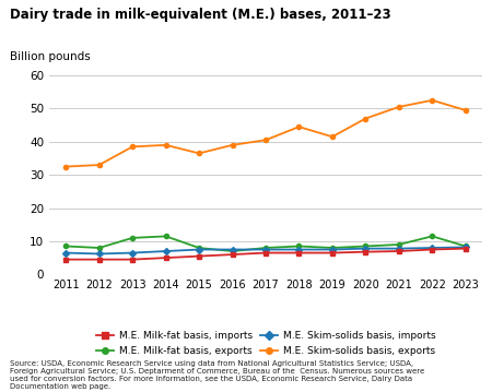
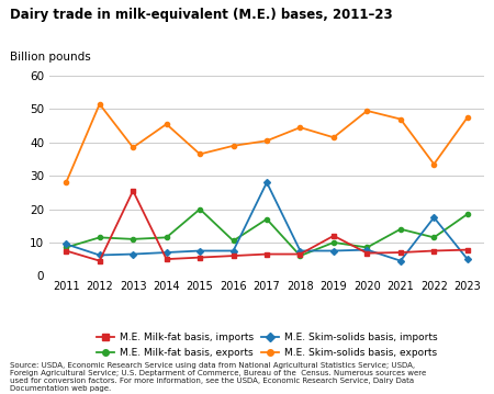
M.E. Milk-fat basis, imports/2011: 4.5 -> 7.5
M.E. Skim-solids basis, imports/2011: 6.5 -> 9.5
M.E. Skim-solids basis, exports/2011: 32.5 -> 28.0
M.E. Milk-fat basis, exports/2012: 8.0 -> 11.5
M.E. Skim-solids basis, exports/2012: 33.0 -> 51.5
M.E. Milk-fat basis, imports/2013: 4.5 -> 25.5
M.E. Skim-solids basis, exports/2014: 39.0 -> 45.5
M.E. Milk-fat basis, exports/2015: 8.0 -> 20.0
M.E. Milk-fat basis, exports/2016: 7.0 -> 10.5
M.E. Milk-fat basis, exports/2017: 8.0 -> 17.0
M.E. Skim-solids basis, imports/2017: 7.5 -> 28.0
M.E. Milk-fat basis, exports/2018: 8.5 -> 6.0
M.E. Milk-fat basis, imports/2019: 6.5 -> 12.0
M.E. Milk-fat basis, exports/2019: 8.0 -> 10.0
M.E. Skim-solids basis, exports/2020: 47.0 -> 49.5
M.E. Milk-fat basis, exports/2021: 9.0 -> 14.0
M.E. Skim-solids basis, imports/2021: 7.8 -> 4.5
M.E. Skim-solids basis, exports/2021: 50.5 -> 47.0
M.E. Skim-solids basis, imports/2022: 8.0 -> 17.5
M.E. Skim-solids basis, exports/2022: 52.5 -> 33.5
M.E. Milk-fat basis, exports/2023: 8.5 -> 18.5
M.E. Skim-solids basis, imports/2023: 8.2 -> 5.0
M.E. Skim-solids basis, exports/2023: 49.5 -> 47.5
